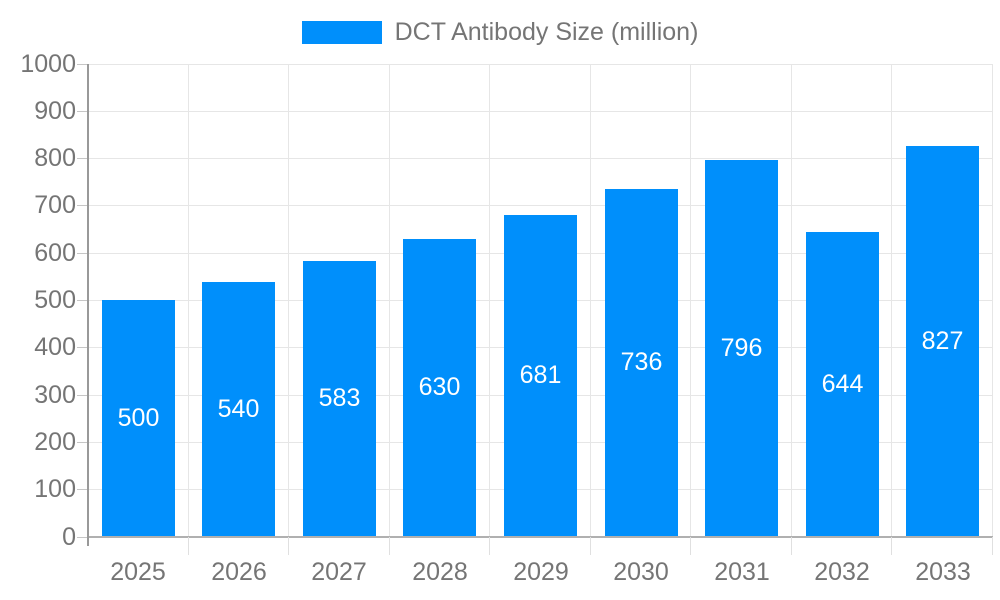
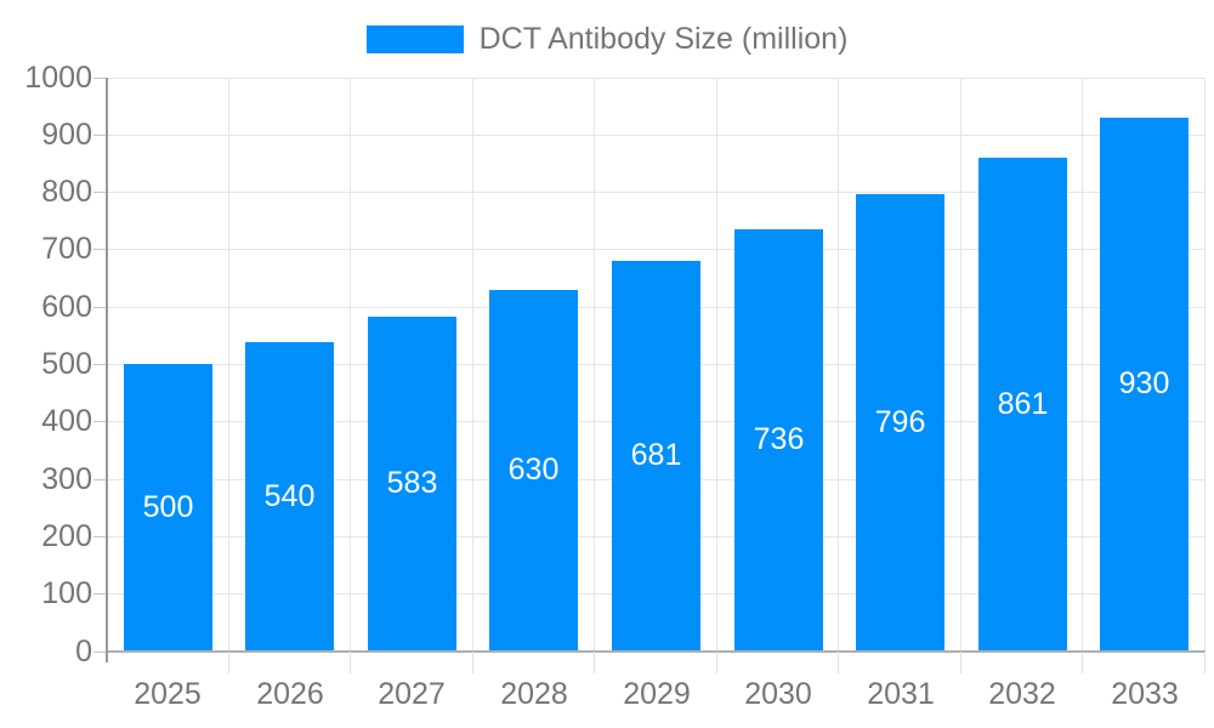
2032: 644 -> 861
2033: 827 -> 930
